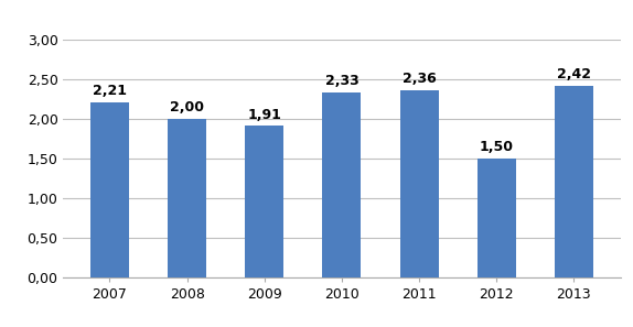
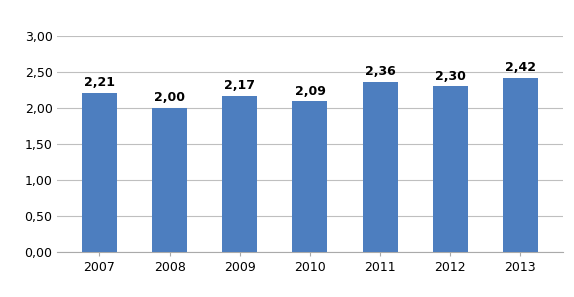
2009: 1,91 -> 2,17
2010: 2,33 -> 2,09
2012: 1,50 -> 2,30
